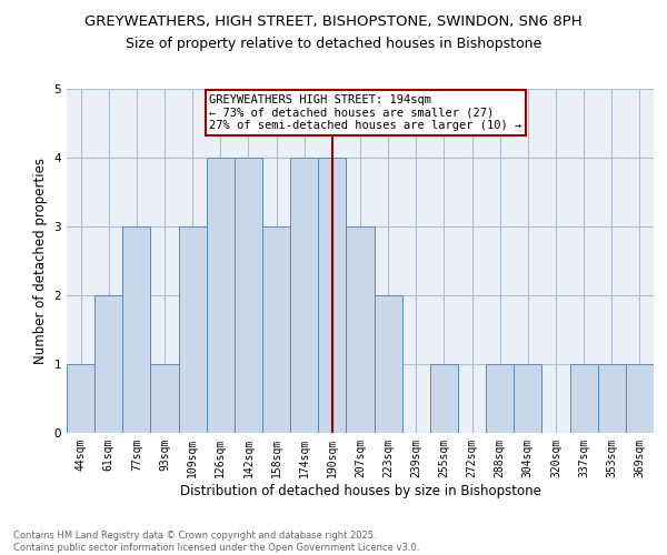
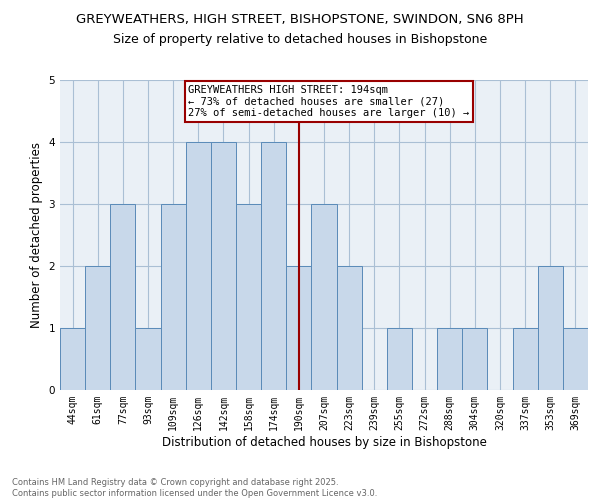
190sqm: 4 -> 2
353sqm: 1 -> 2
